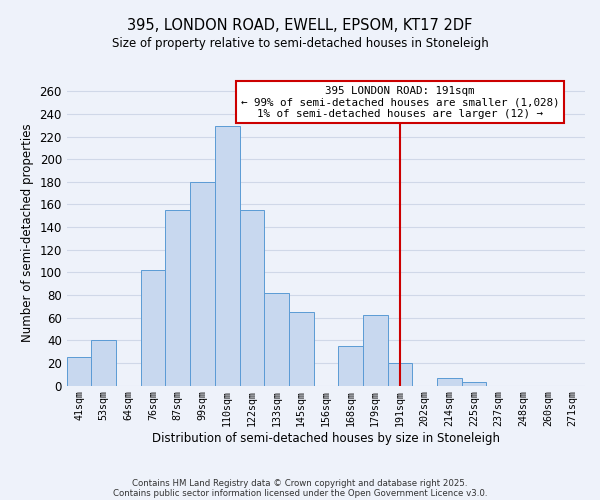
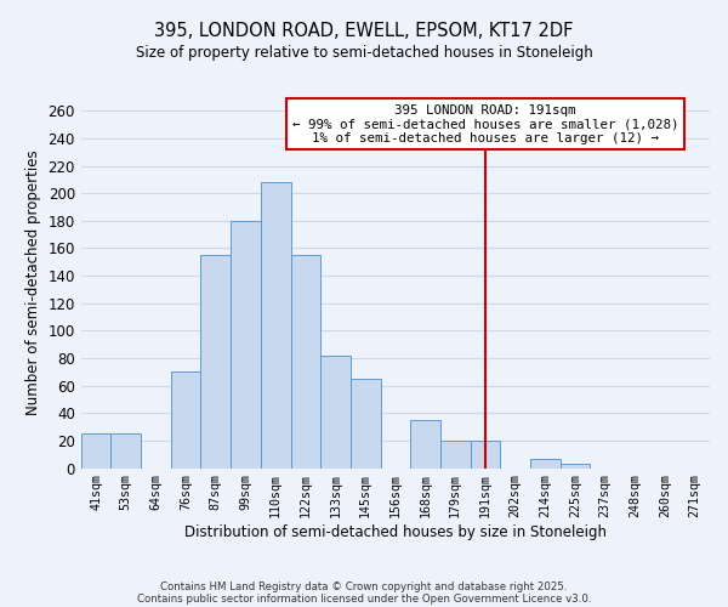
53sqm: 40 -> 25
76sqm: 102 -> 70
110sqm: 229 -> 208
179sqm: 62 -> 20
